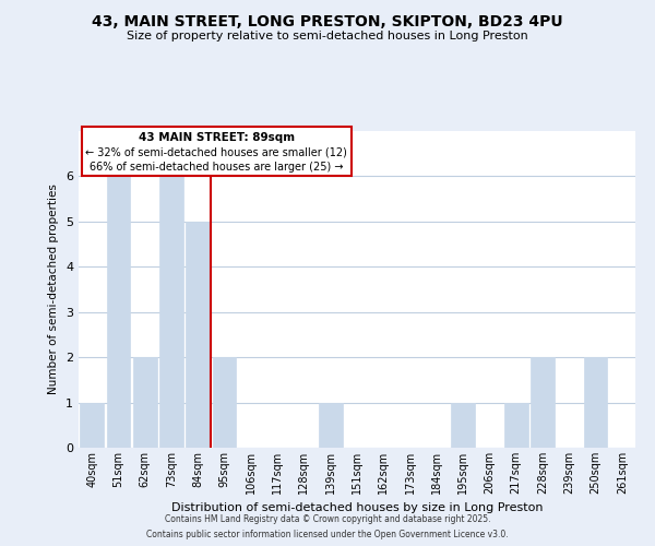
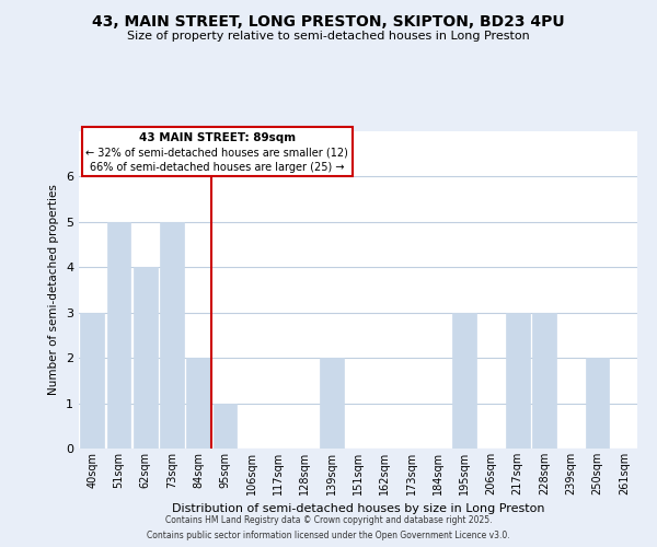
40sqm: 1 -> 3
51sqm: 6 -> 5
62sqm: 2 -> 4
73sqm: 6 -> 5
84sqm: 5 -> 2
95sqm: 2 -> 1
139sqm: 1 -> 2
195sqm: 1 -> 3
217sqm: 1 -> 3
228sqm: 2 -> 3
